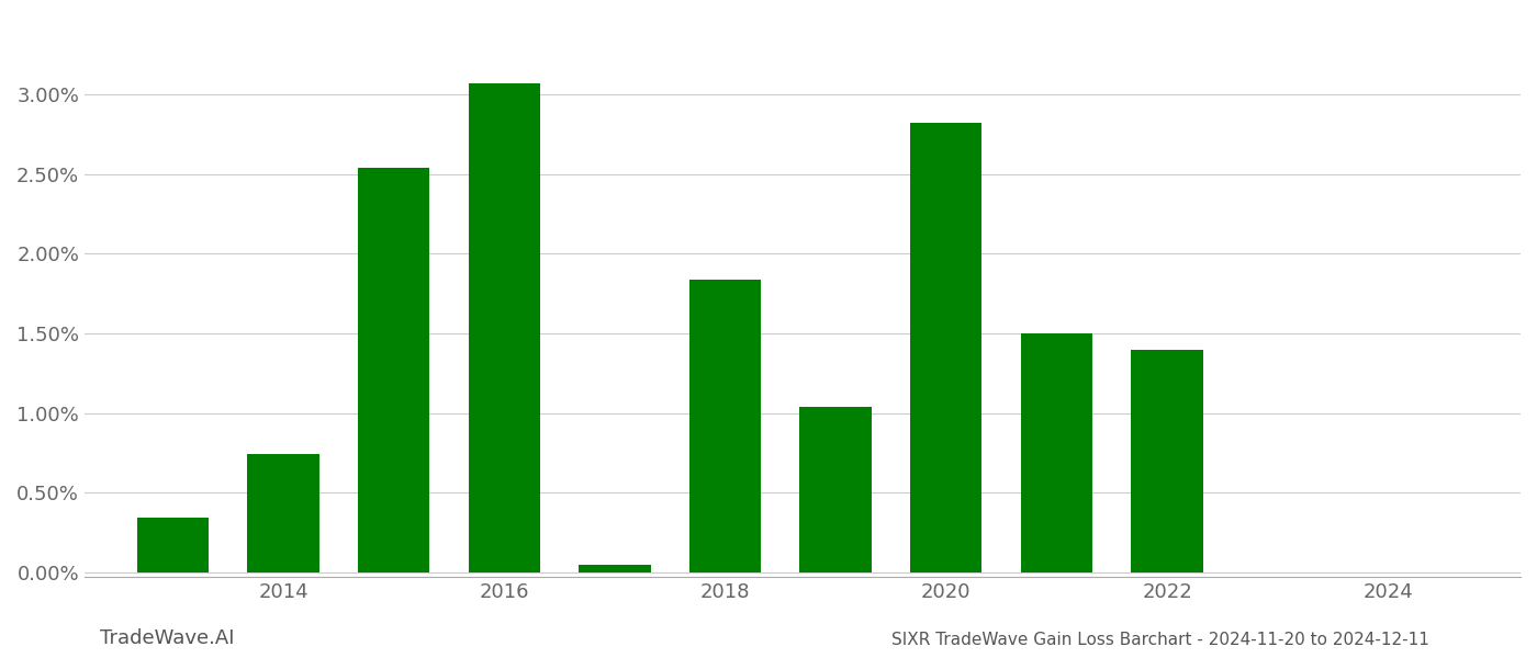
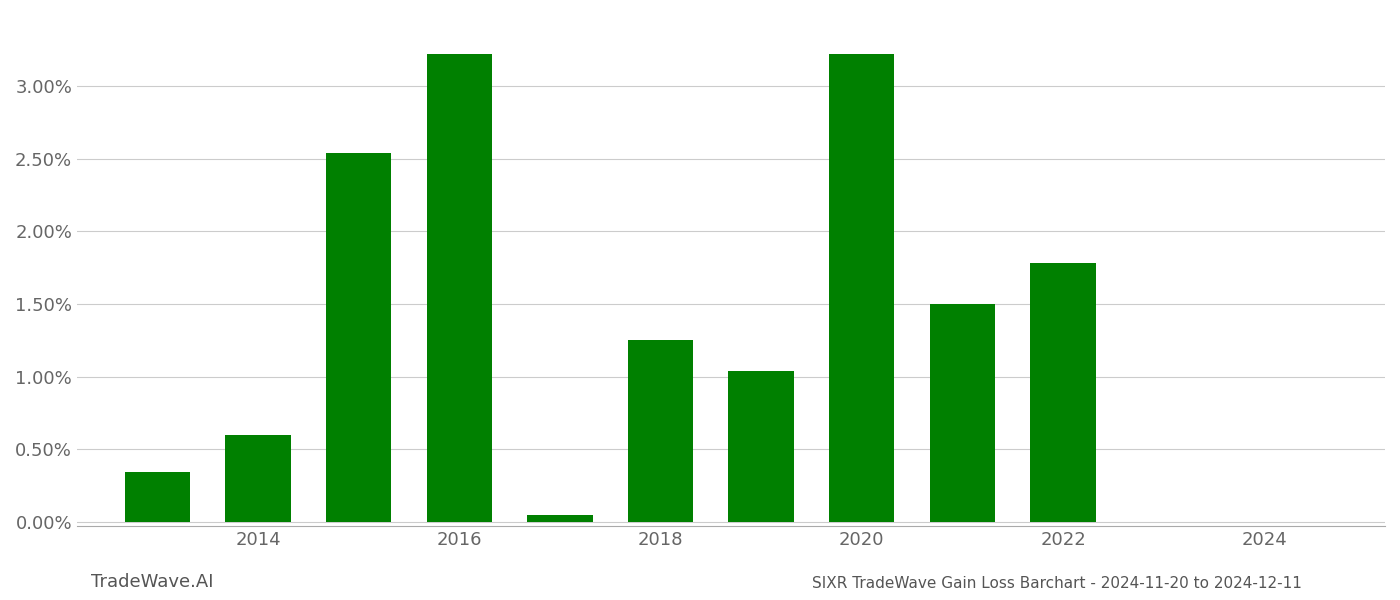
2014: 0.74% -> 0.60%
2016: 3.07% -> 3.22%
2018: 1.84% -> 1.25%
2020: 2.82% -> 3.22%
2022: 1.40% -> 1.78%
